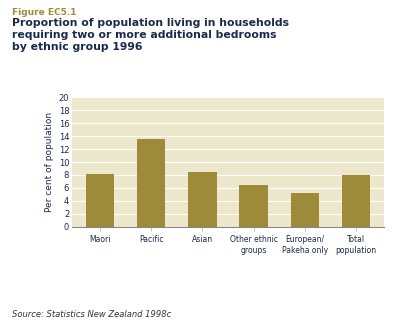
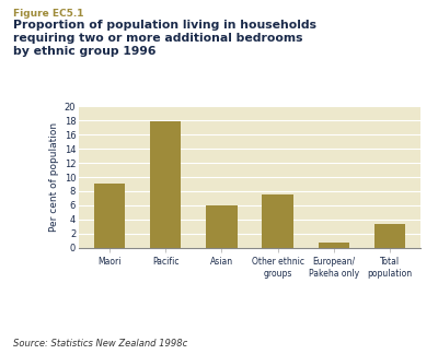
Maori: 8.2 -> 9.0
Pacific: 13.6 -> 17.8
Asian: 8.4 -> 6.0
Other ethnic groups: 6.4 -> 7.5
European/ Pakeha only: 5.2 -> 0.8
Total population: 8.0 -> 3.4
